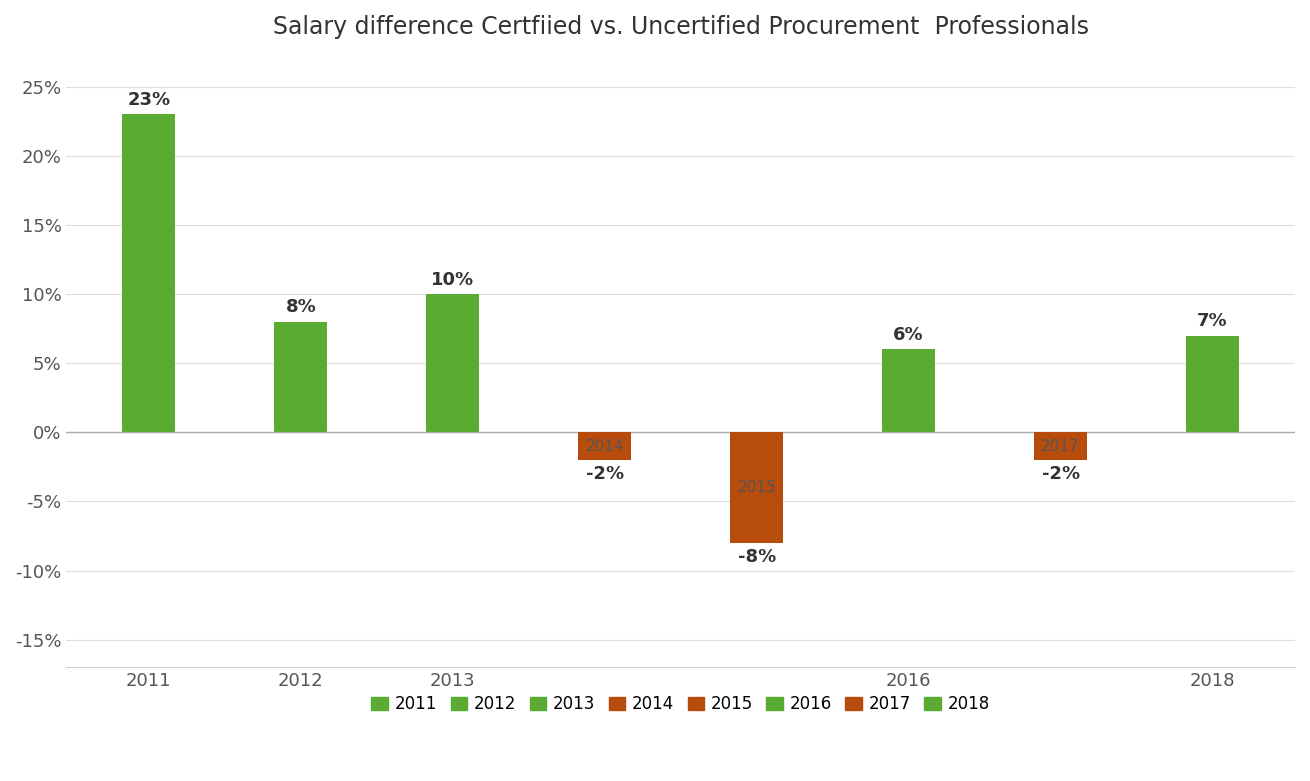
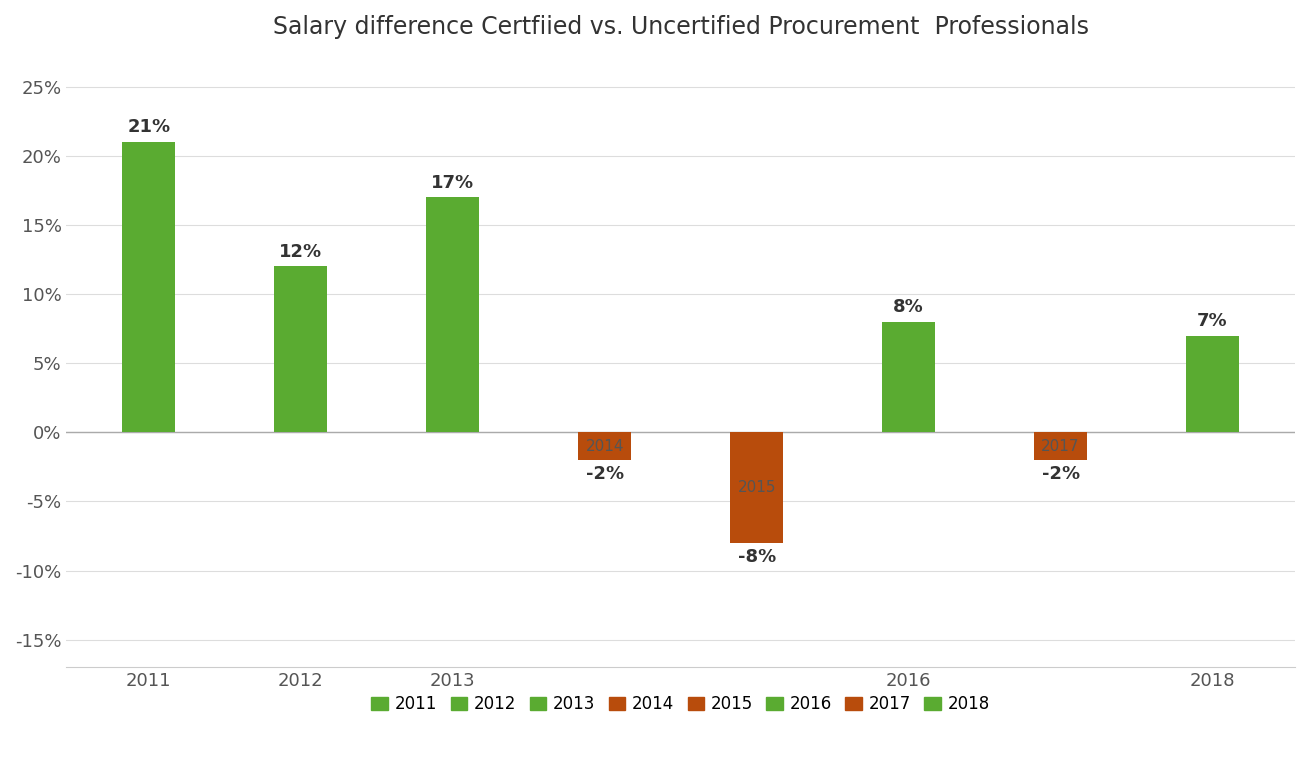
2011: 23% -> 21%
2012: 8% -> 12%
2013: 10% -> 17%
2016: 6% -> 8%
